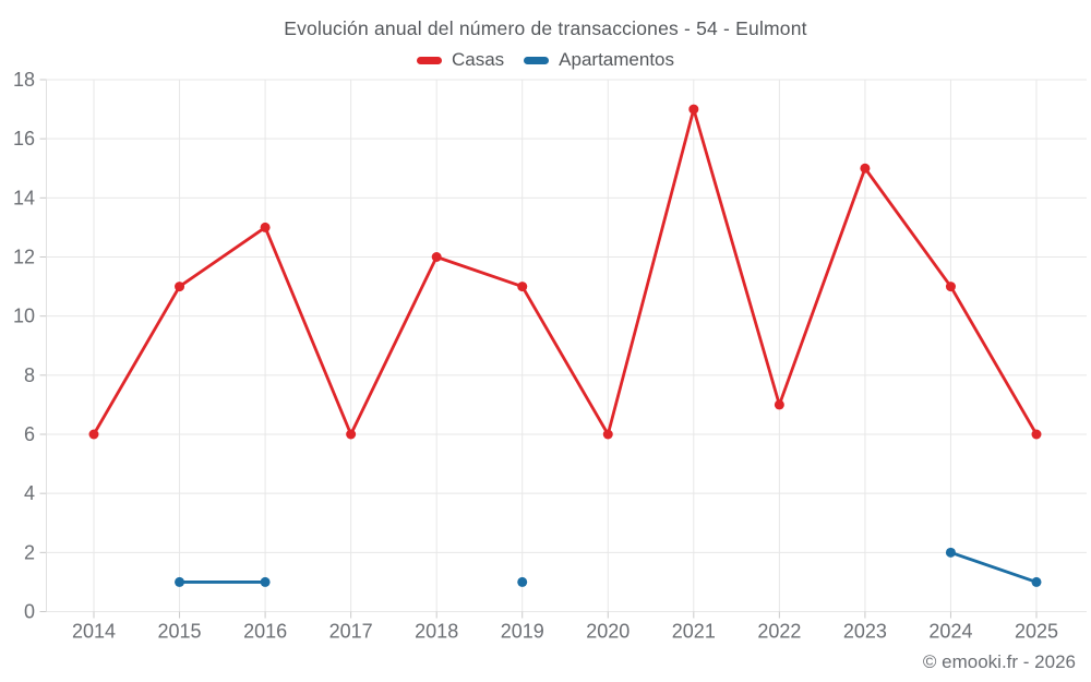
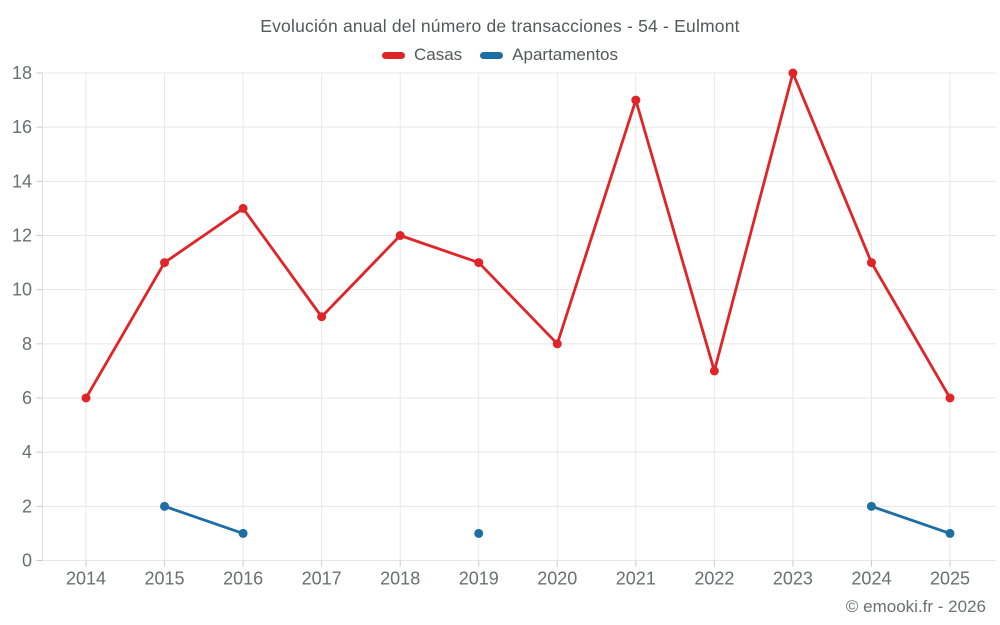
Apartamentos/2015: 1 -> 2
Casas/2017: 6 -> 9
Casas/2020: 6 -> 8
Casas/2023: 15 -> 18
